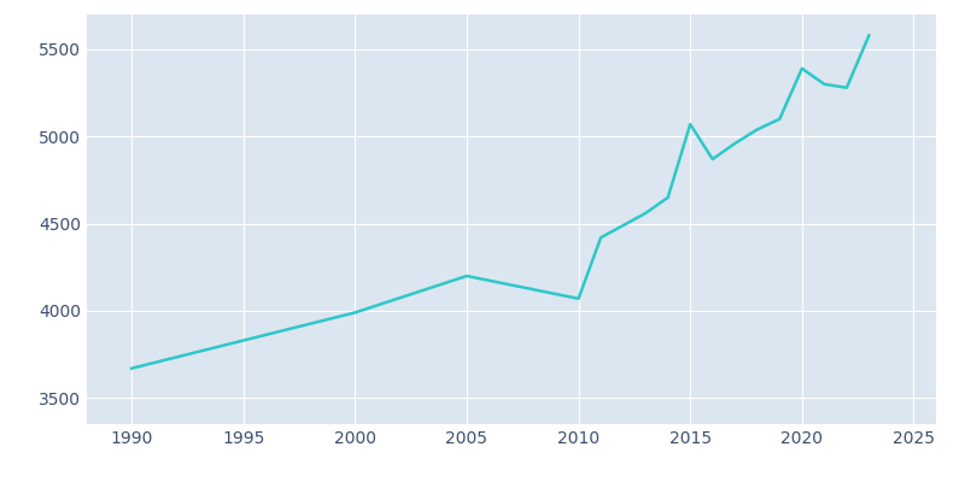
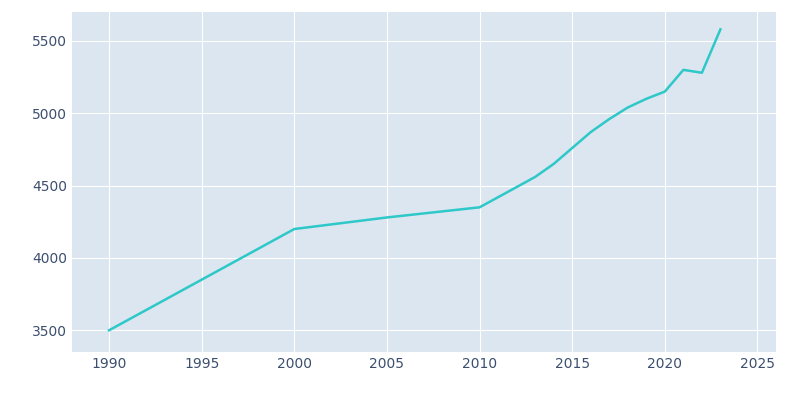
1990: 3670 -> 3500
2000: 3990 -> 4200
2005: 4200 -> 4280
2010: 4070 -> 4350
2015: 5070 -> 4760
2020: 5390 -> 5150
